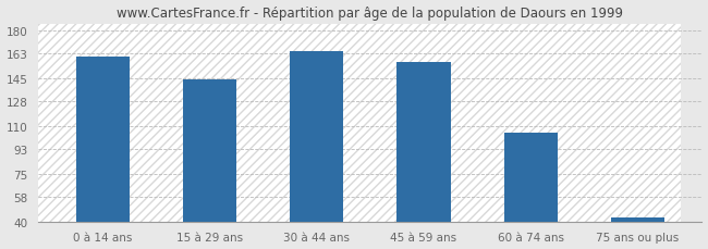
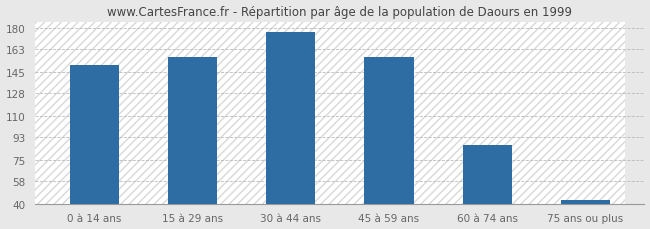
0 à 14 ans: 161 -> 150
15 à 29 ans: 144 -> 157
30 à 44 ans: 165 -> 177
60 à 74 ans: 105 -> 87
